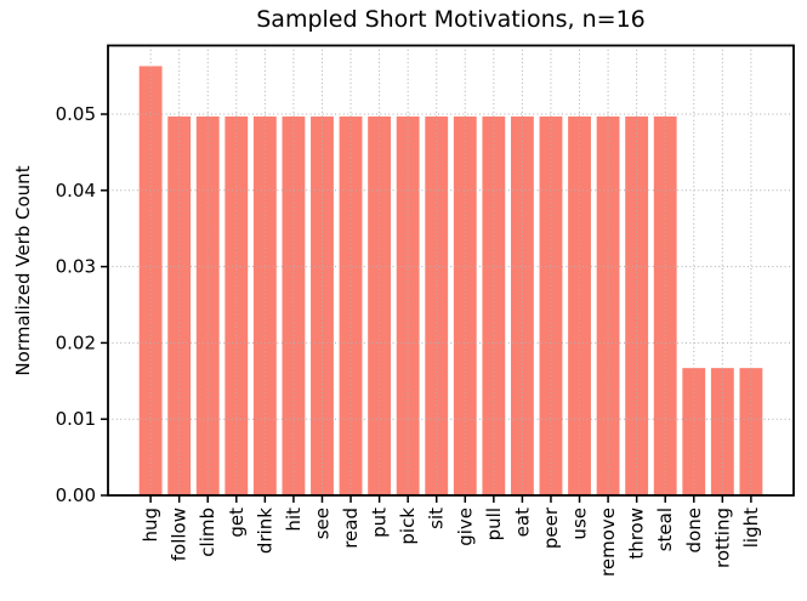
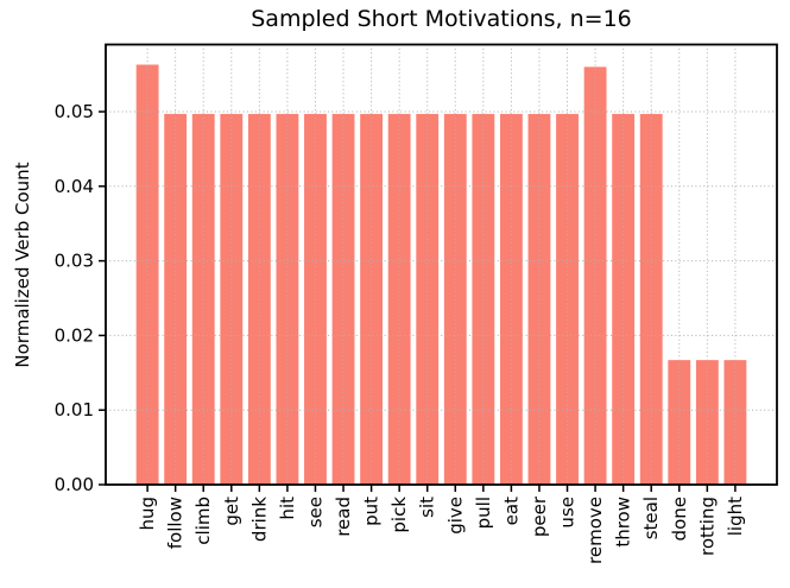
remove: 0.050 -> 0.056
